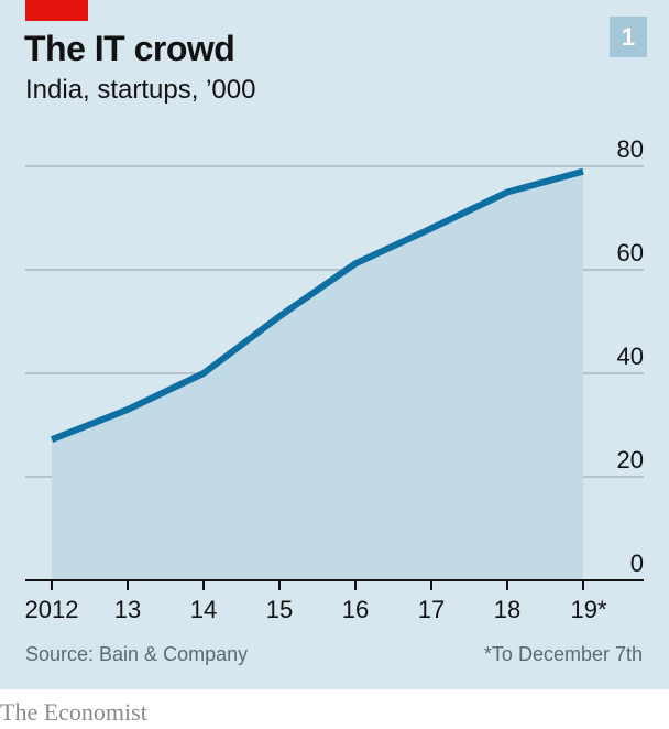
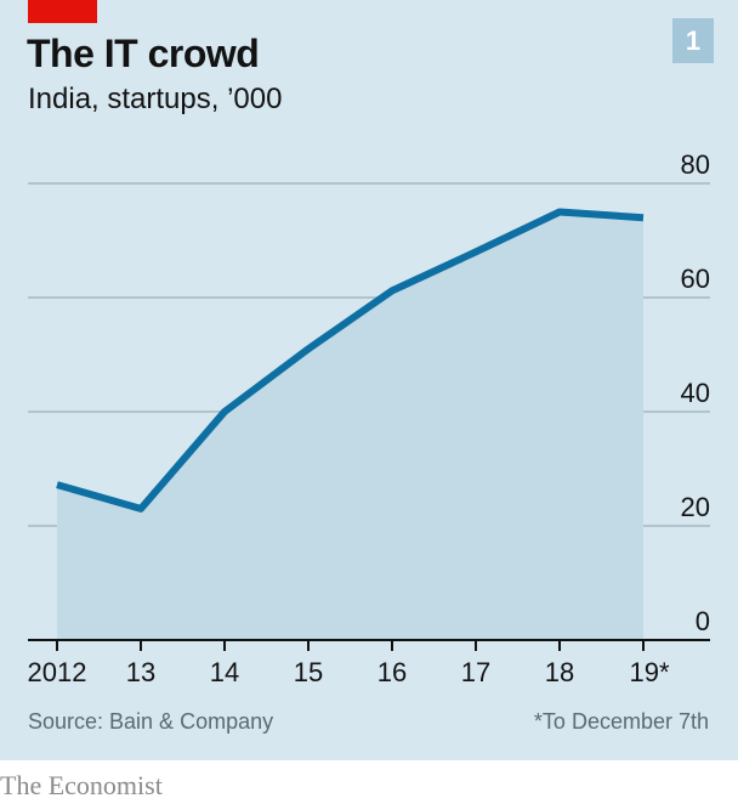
13: 33 -> 23
19*: 79 -> 74
